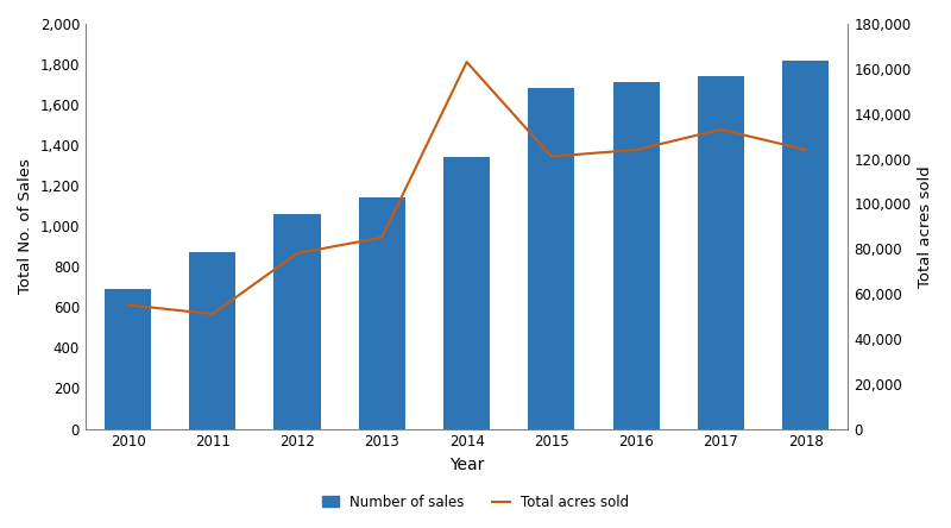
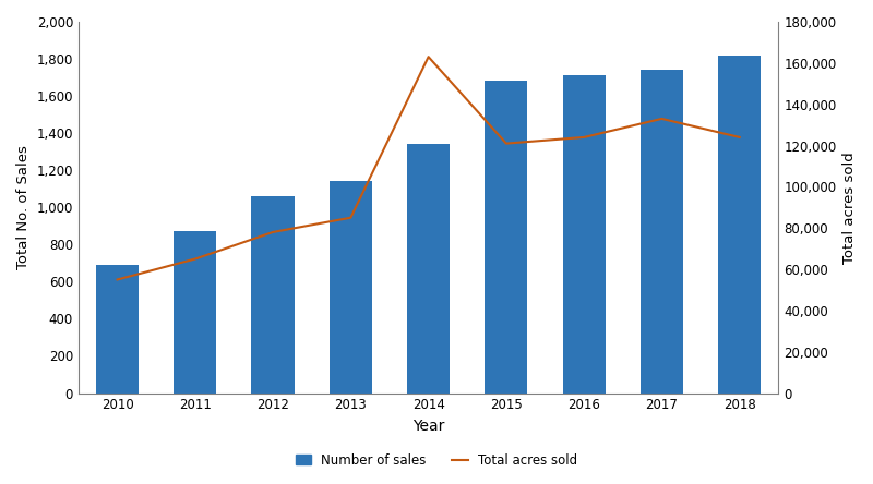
Total acres sold/2011: 51,000 -> 65,000
